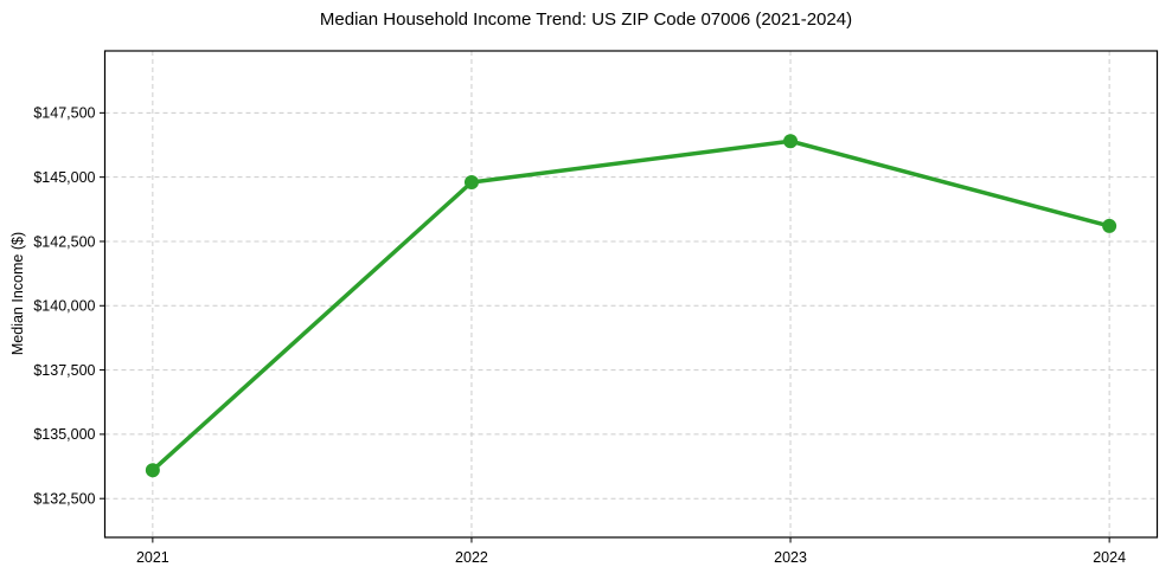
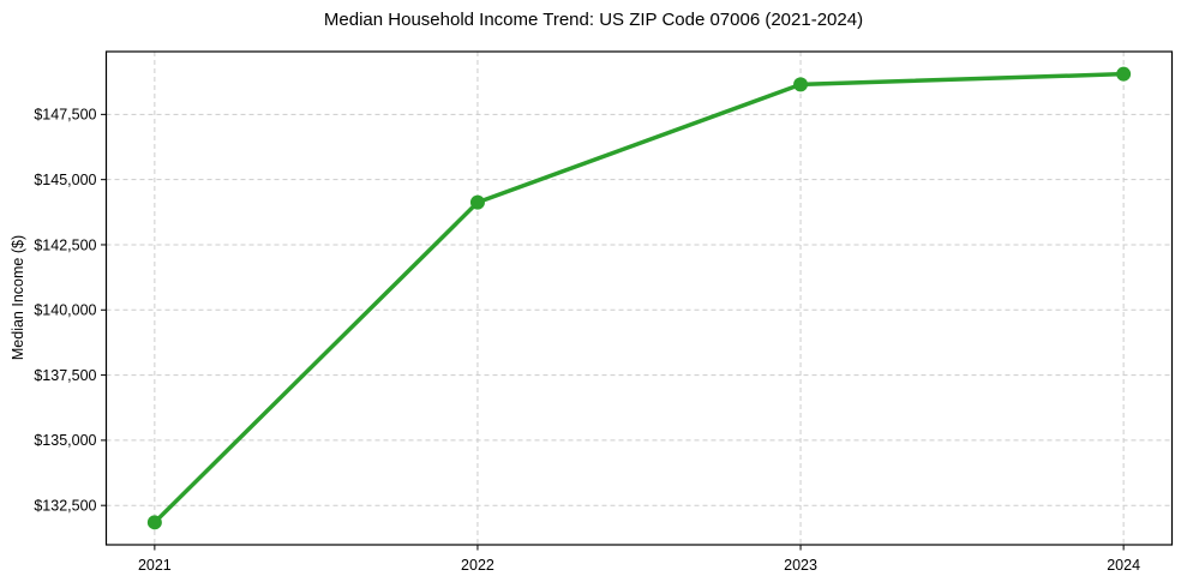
2021: $133600 -> $131800
2022: $144800 -> $144100
2023: $146400 -> $148600
2024: $143100 -> $149000
